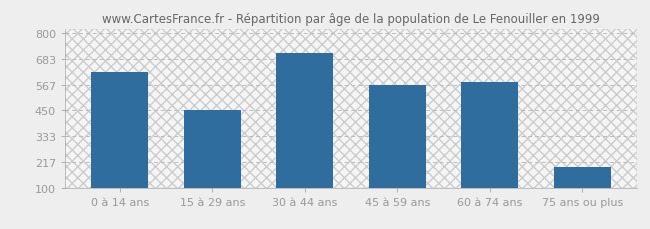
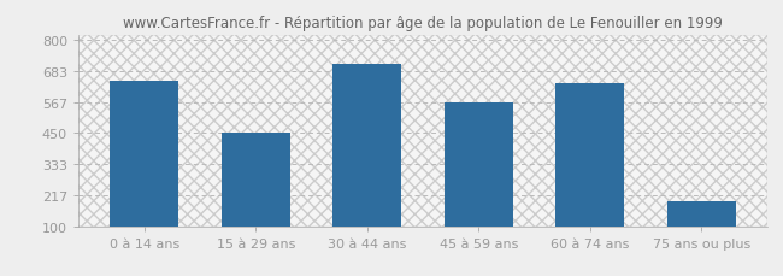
0 à 14 ans: 625 -> 648
60 à 74 ans: 580 -> 638
